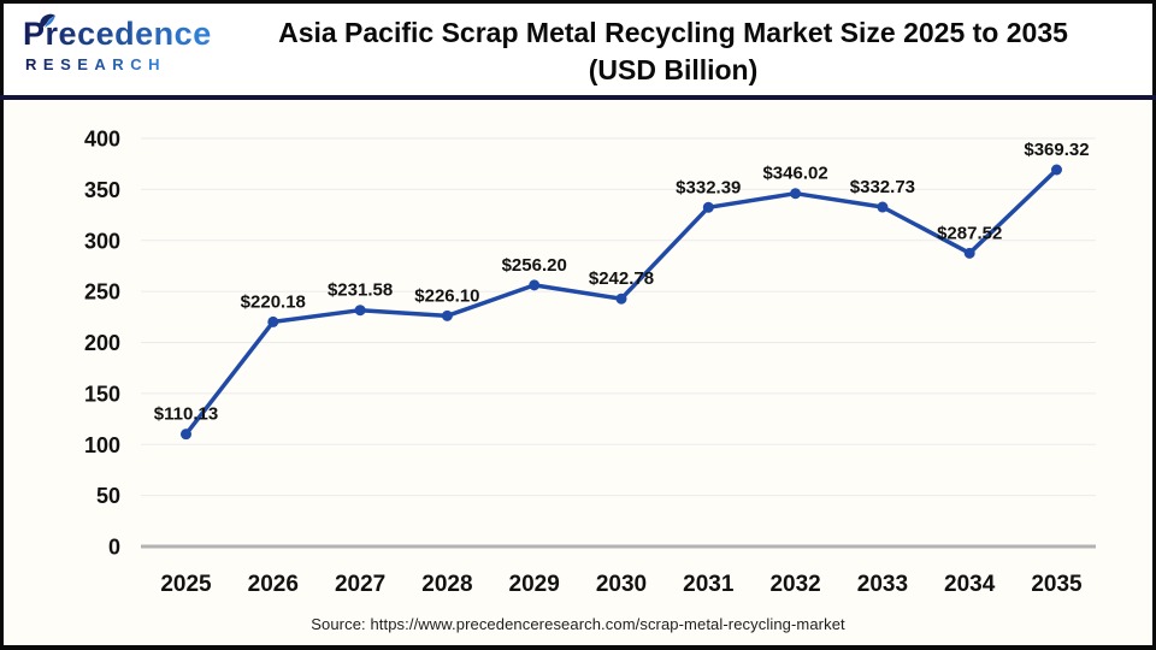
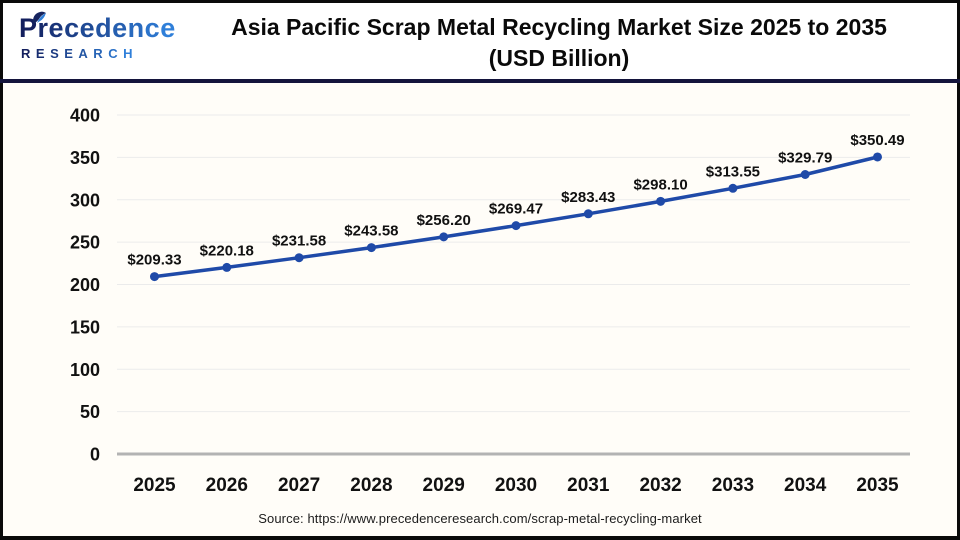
2025: $110.13 -> $209.33
2028: $226.10 -> $243.58
2030: $242.78 -> $269.47
2031: $332.39 -> $283.43
2032: $346.02 -> $298.10
2033: $332.73 -> $313.55
2034: $287.52 -> $329.79
2035: $369.32 -> $350.49
